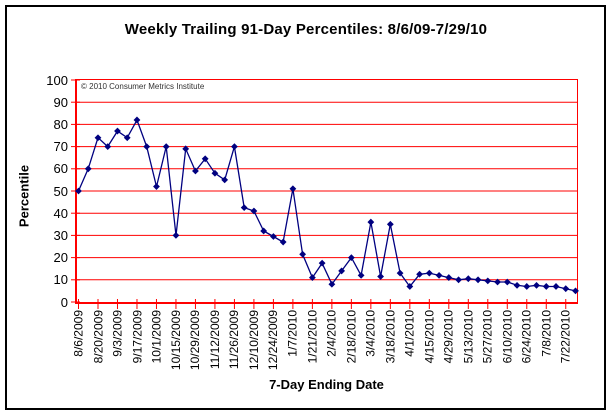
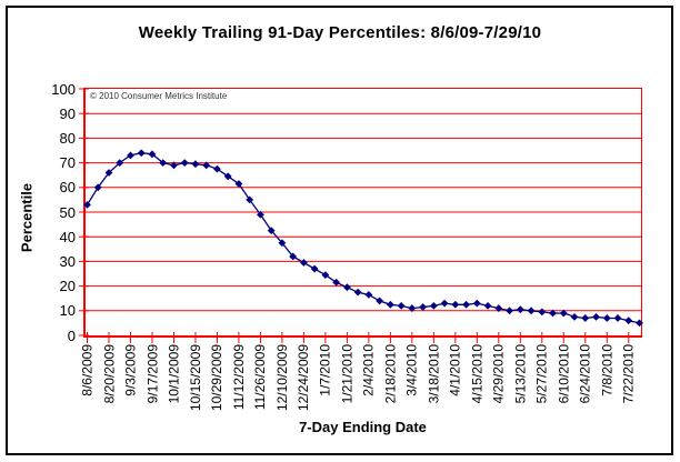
8/6/2009: 50 -> 53
8/20/2009: 74 -> 66
9/3/2009: 77 -> 73
9/17/2009: 82 -> 74
10/1/2009: 52 -> 69
10/15/2009: 30 -> 70
10/29/2009: 59 -> 68
11/12/2009: 58 -> 62
11/26/2009: 70 -> 49
12/10/2009: 41 -> 38
1/7/2010: 51 -> 24
1/21/2010: 11 -> 20
2/4/2010: 8 -> 16
2/18/2010: 20 -> 12
3/4/2010: 36 -> 11
3/18/2010: 35 -> 12
4/1/2010: 7 -> 12
